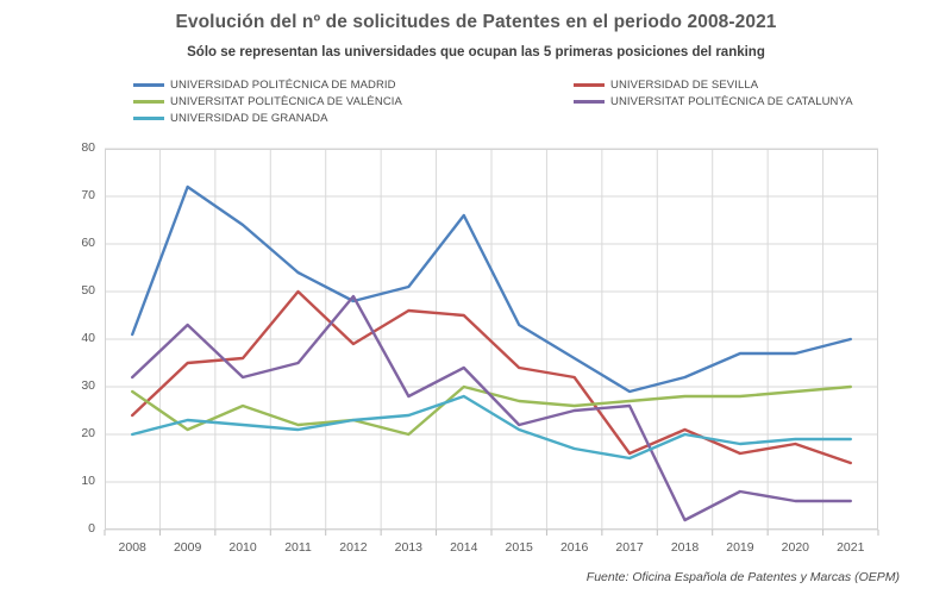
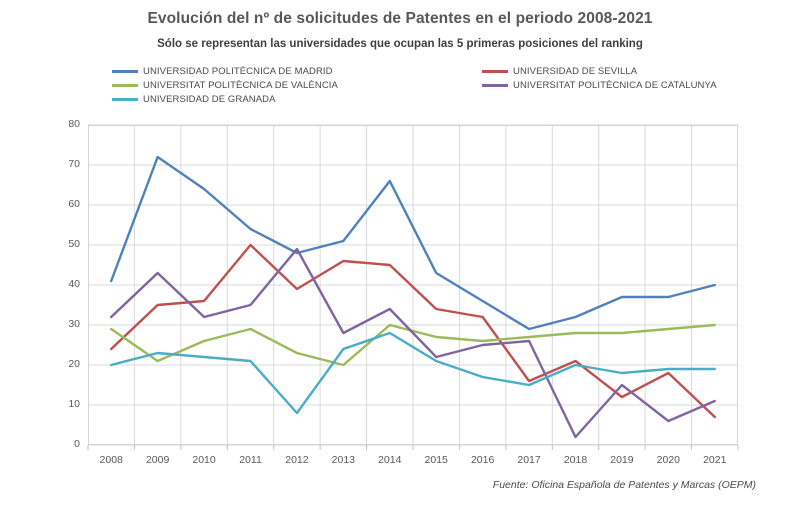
UNIVERSITAT POLITÈCNICA DE VALÈNCIA/2011: 22 -> 29
UNIVERSIDAD DE GRANADA/2012: 23 -> 8
UNIVERSIDAD DE SEVILLA/2019: 16 -> 12
UNIVERSITAT POLITÈCNICA DE CATALUNYA/2019: 8 -> 15
UNIVERSIDAD DE SEVILLA/2021: 14 -> 7
UNIVERSITAT POLITÈCNICA DE CATALUNYA/2021: 6 -> 11
